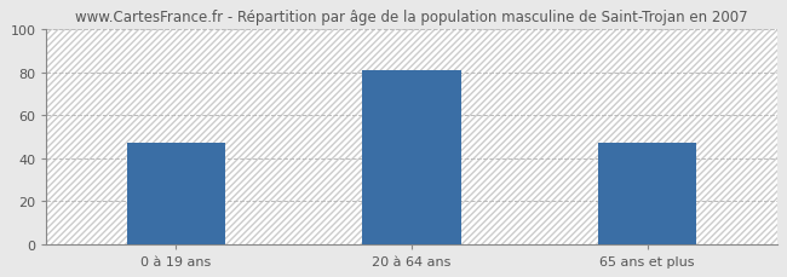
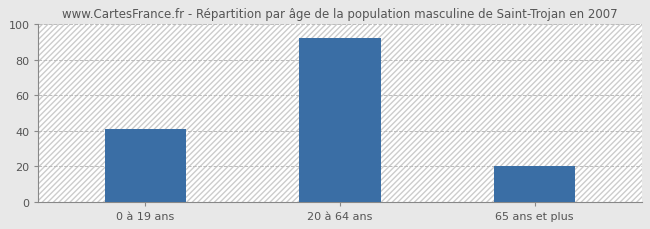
0 à 19 ans: 47 -> 41
20 à 64 ans: 81 -> 92
65 ans et plus: 47 -> 20
